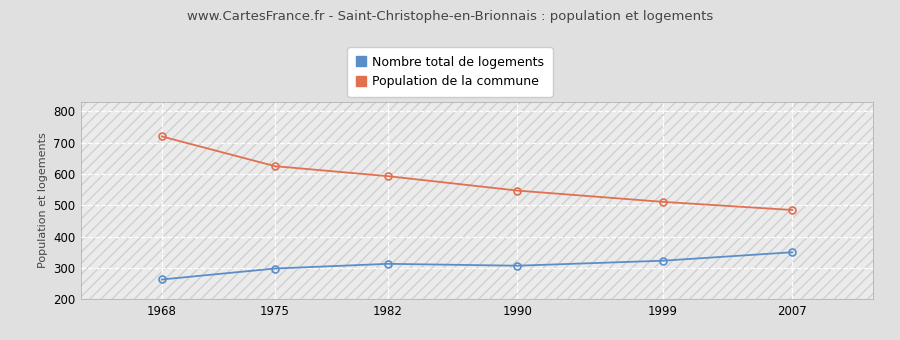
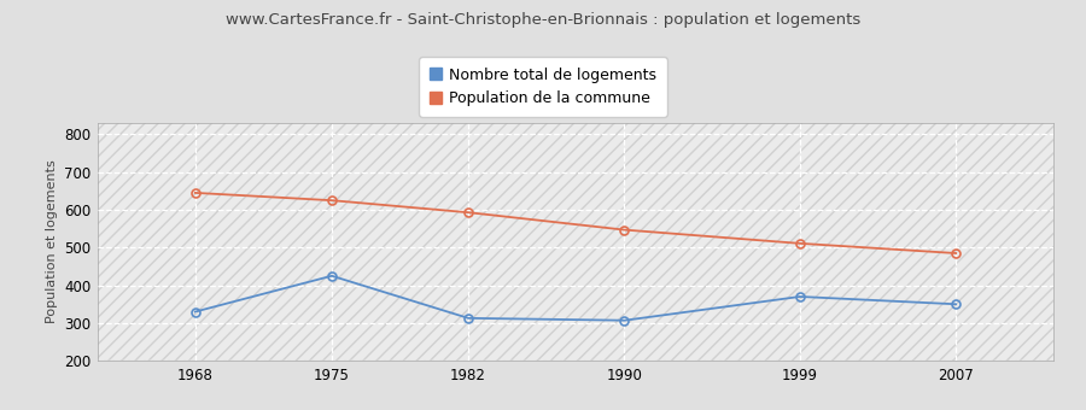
Nombre total de logements/1968: 263 -> 330
Population de la commune/1968: 720 -> 645
Nombre total de logements/1975: 298 -> 425
Nombre total de logements/1999: 323 -> 370
